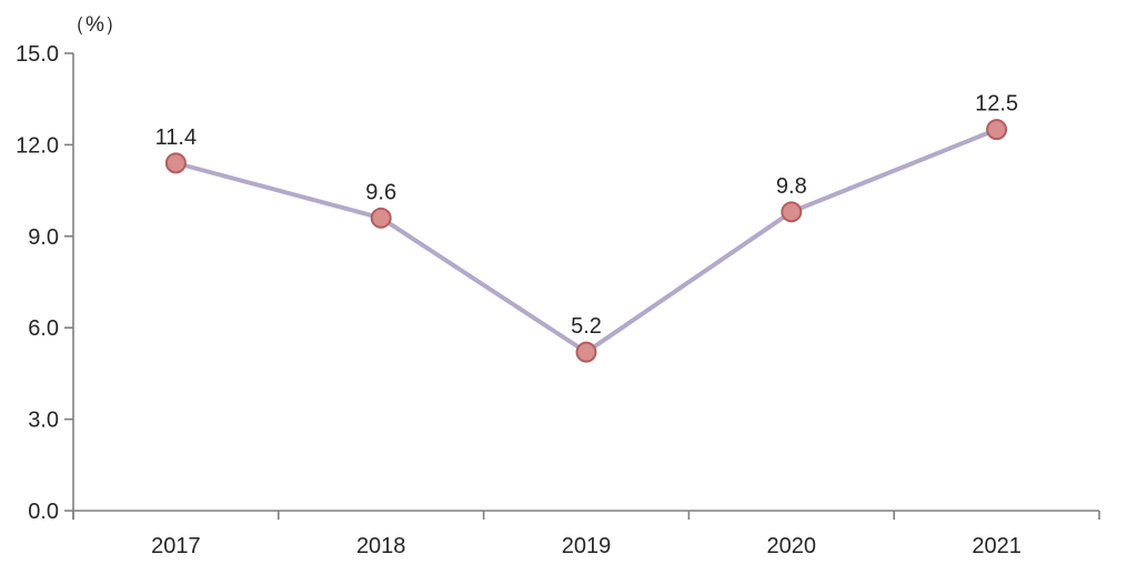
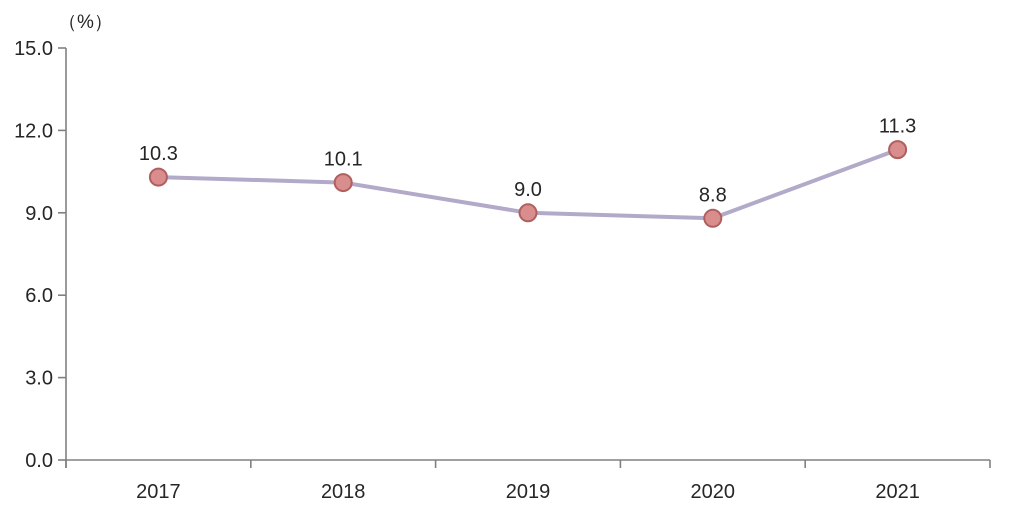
2017: 11.4 -> 10.3
2018: 9.6 -> 10.1
2019: 5.2 -> 9.0
2020: 9.8 -> 8.8
2021: 12.5 -> 11.3
